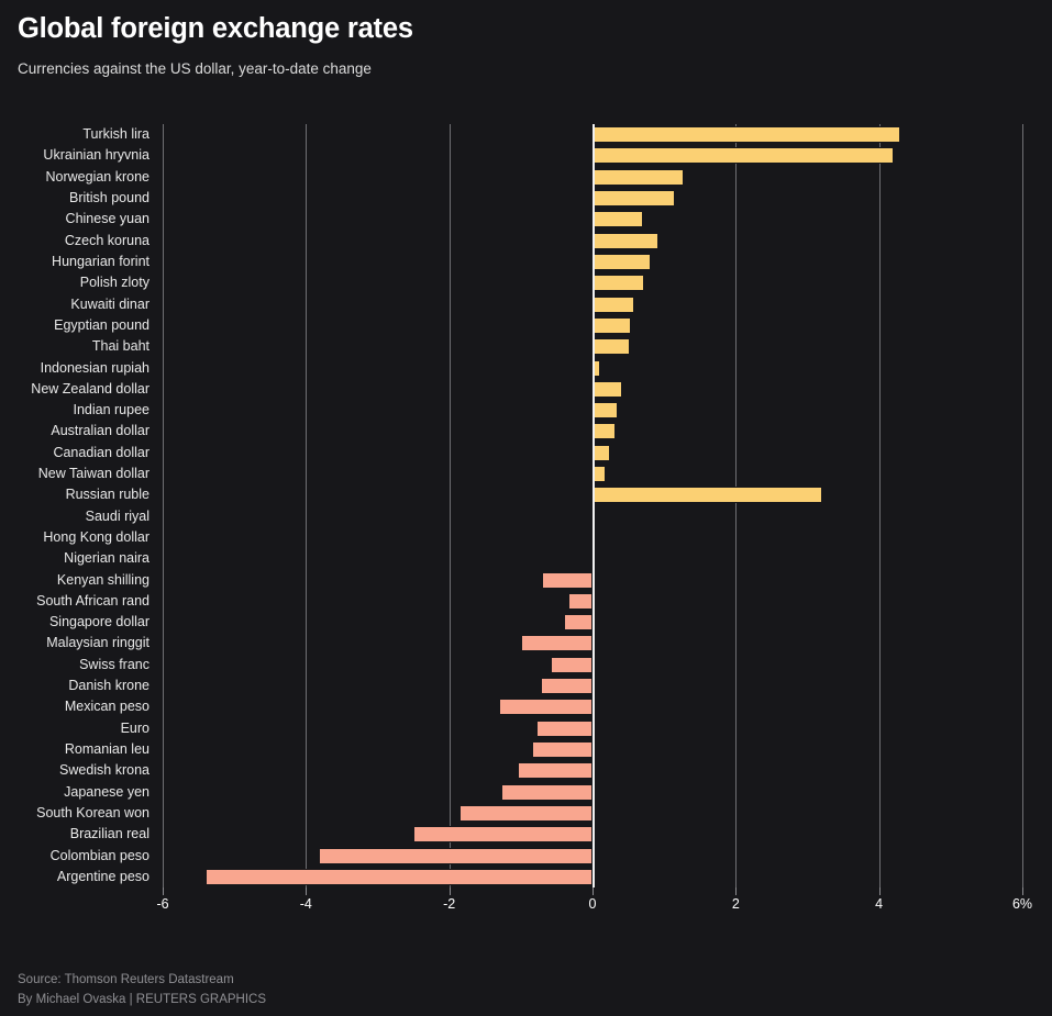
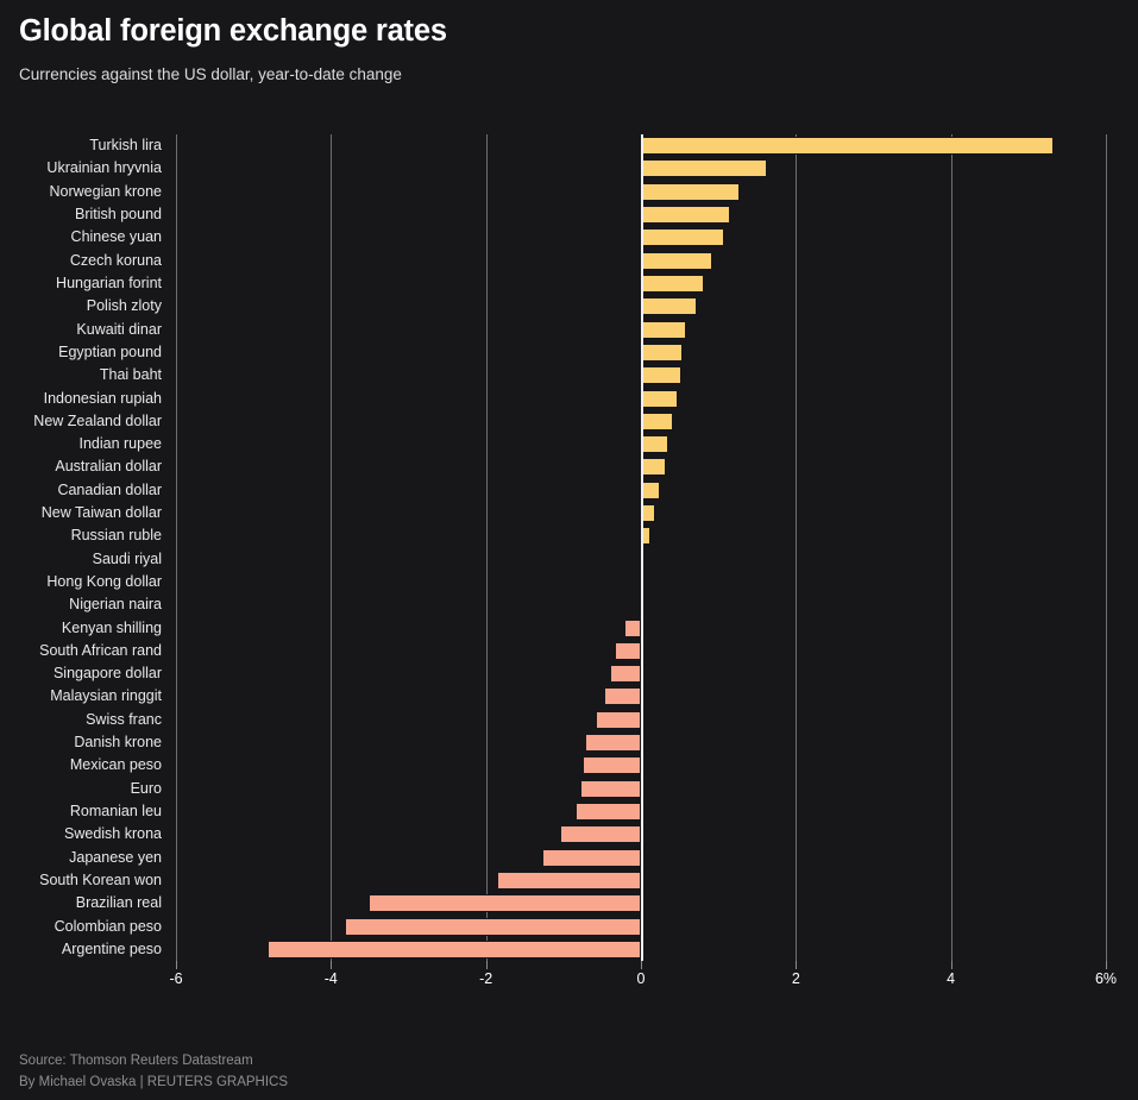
Turkish lira: 4.3% -> 5.3%
Ukrainian hryvnia: 4.2% -> 1.6%
Chinese yuan: 0.7% -> 1.1%
Indonesian rupiah: 0.1% -> 0.5%
Russian ruble: 3.2% -> 0.1%
Kenyan shilling: -0.7% -> -0.2%
Malaysian ringgit: -1.0% -> -0.5%
Mexican peso: -1.3% -> -0.8%
Brazilian real: -2.5% -> -3.5%
Argentine peso: -5.4% -> -4.8%
